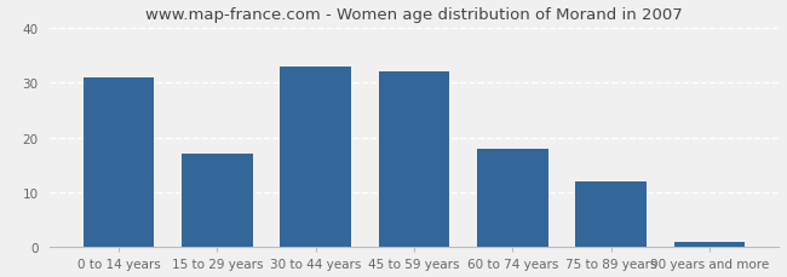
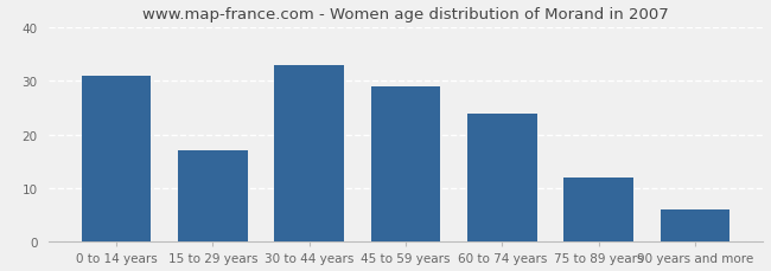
45 to 59 years: 32 -> 29
60 to 74 years: 18 -> 24
90 years and more: 1 -> 6
